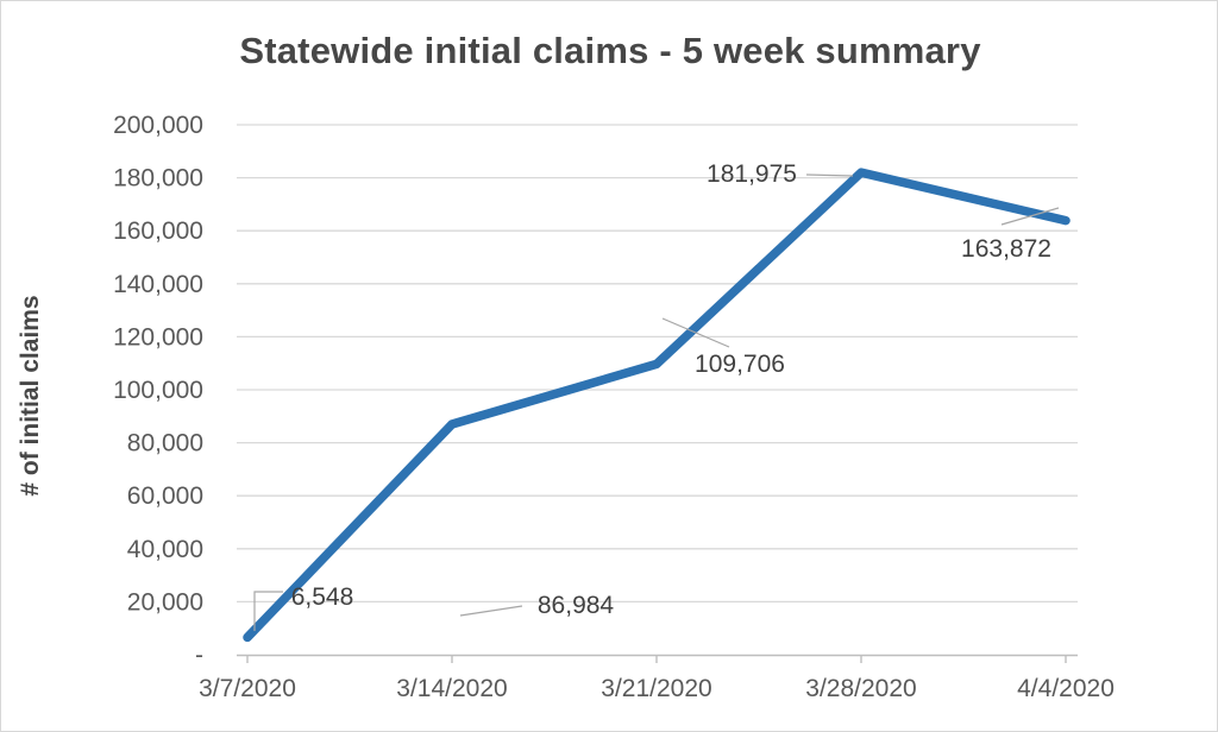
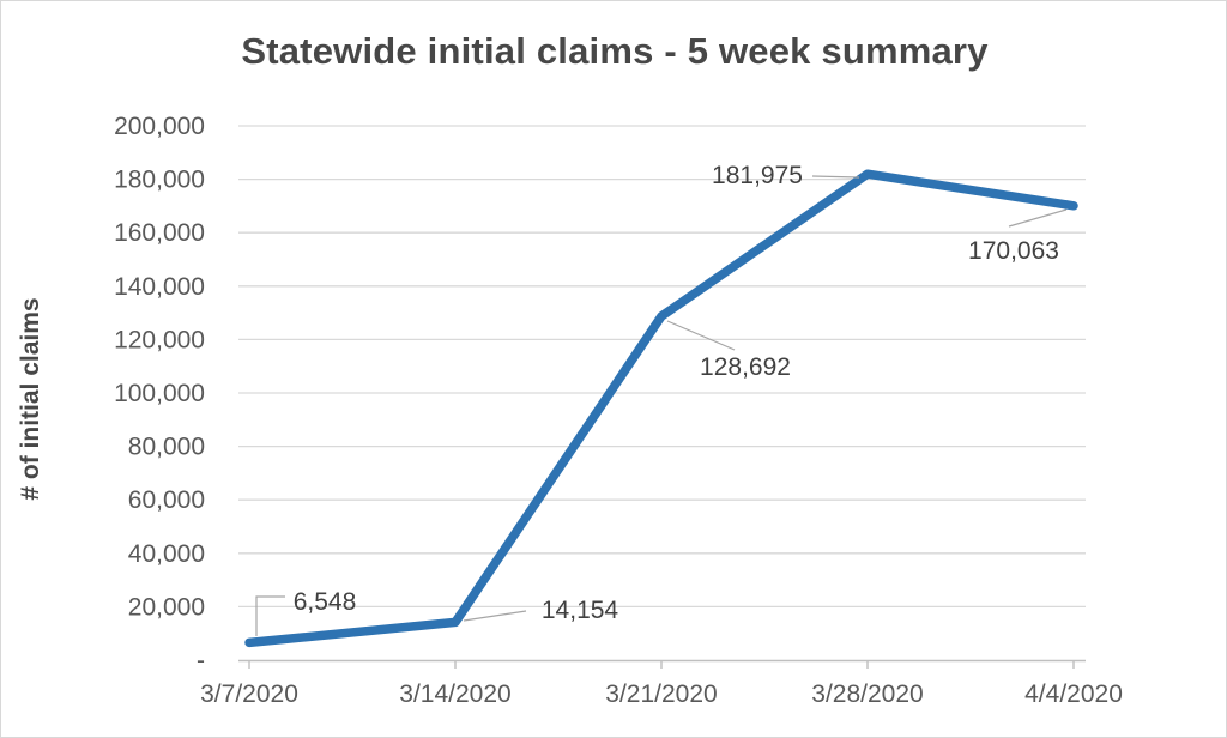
3/14/2020: 86,984 -> 14,154
3/21/2020: 109,706 -> 128,692
4/4/2020: 163,872 -> 170,063
